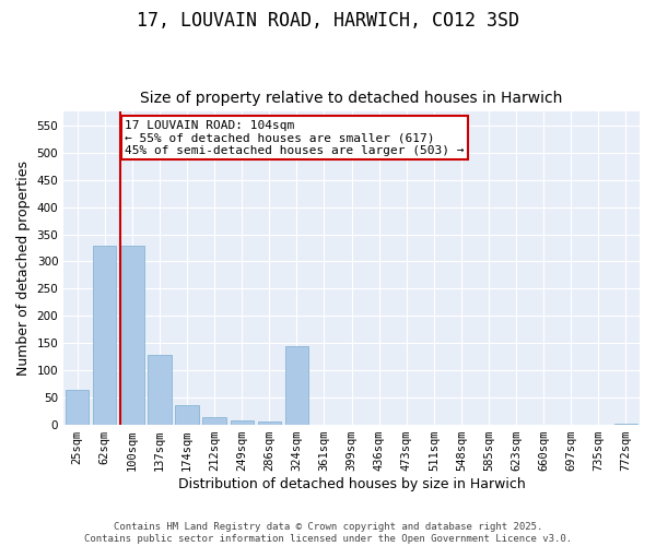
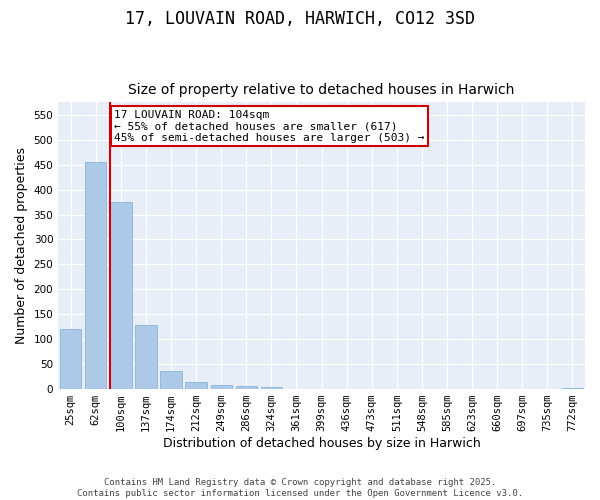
25sqm: 65 -> 120
62sqm: 330 -> 455
100sqm: 330 -> 375
324sqm: 145 -> 4
